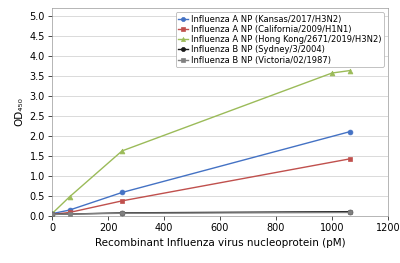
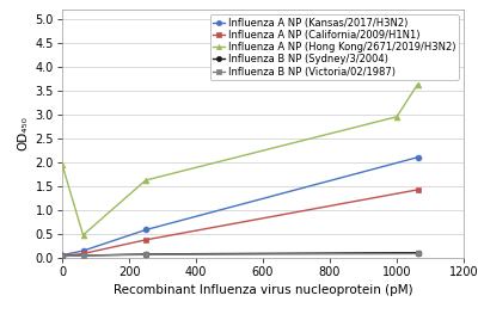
Influenza A NP (Hong Kong/2671/2019/H3N2)/0: 0.05 -> 1.95
Influenza A NP (Hong Kong/2671/2019/H3N2)/1000: 3.57 -> 2.95
